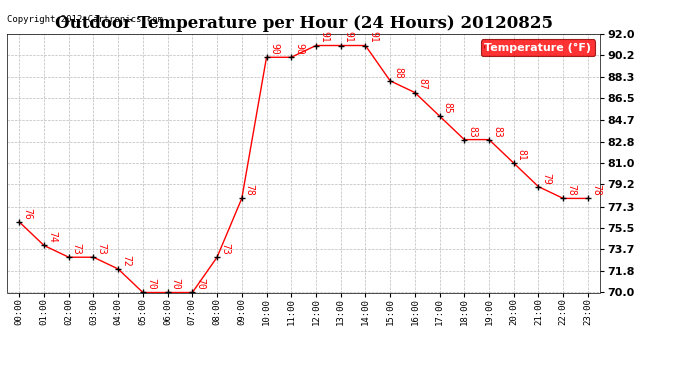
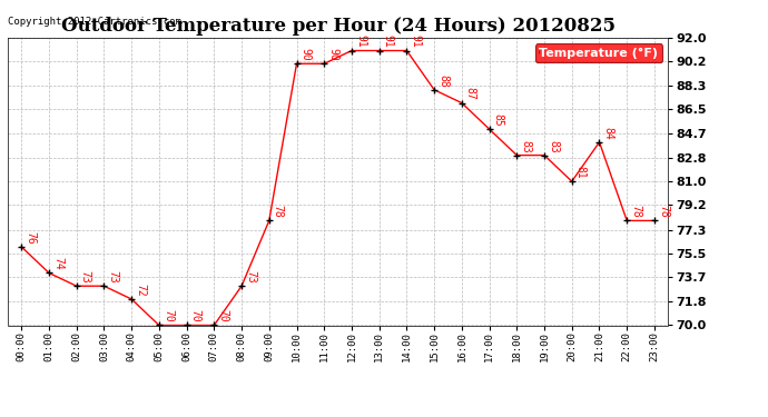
21:00: 79 -> 84
